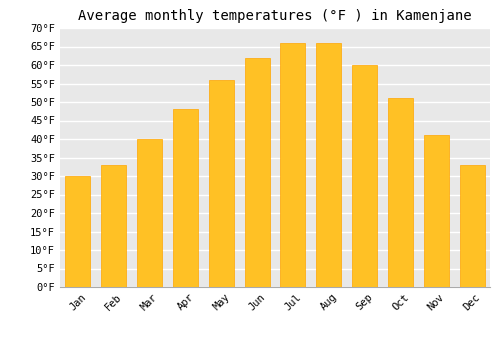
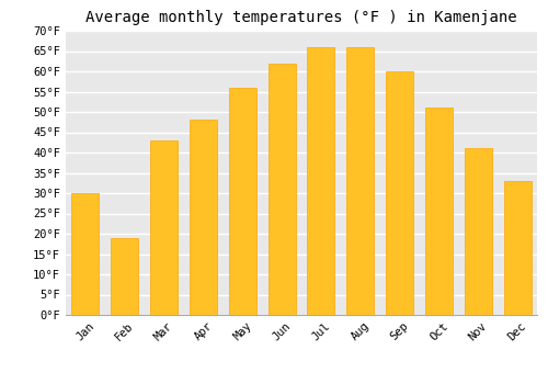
Feb: 33°F -> 19°F
Mar: 40°F -> 43°F
